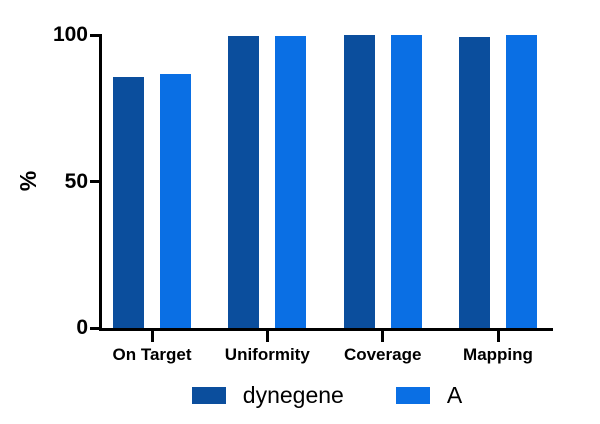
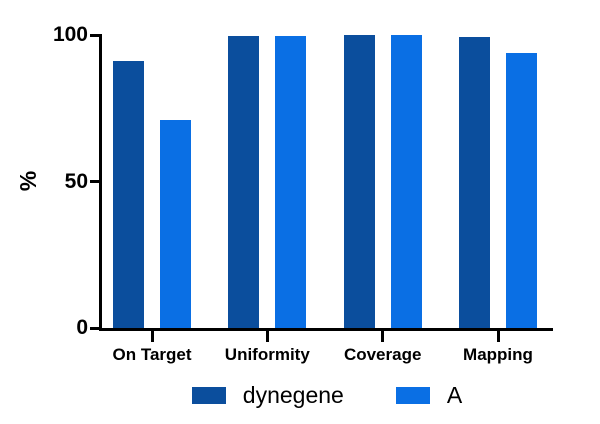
dynegene/On Target: 86 -> 91
A/On Target: 87 -> 71
A/Mapping: 100 -> 94
